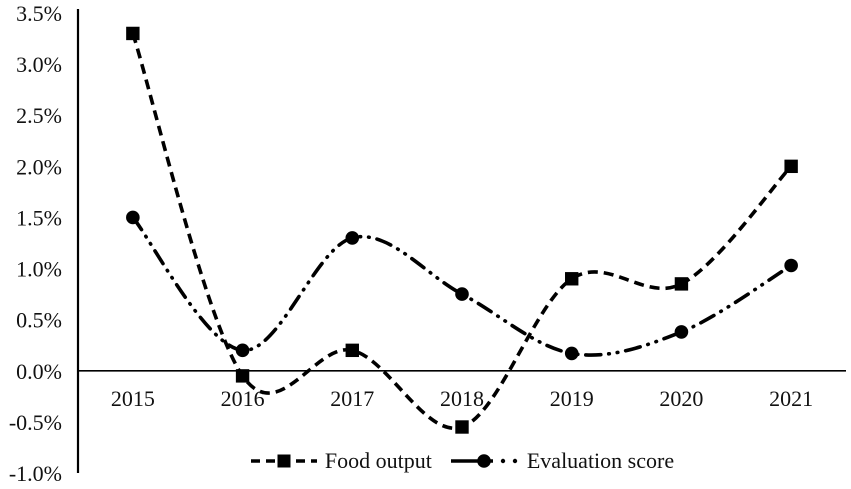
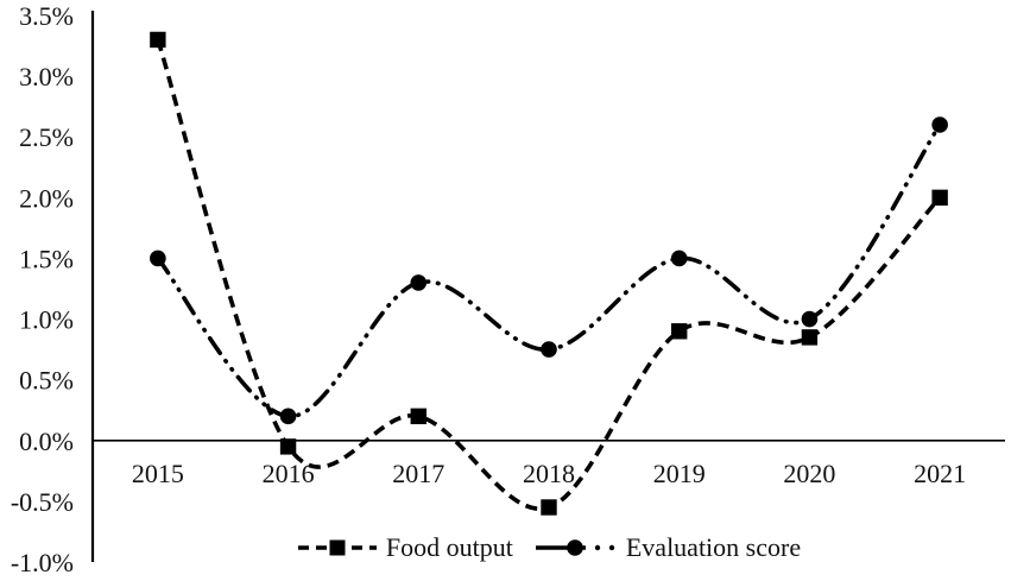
Evaluation score/2019: 0.17% -> 1.50%
Evaluation score/2020: 0.38% -> 1.00%
Evaluation score/2021: 1.03% -> 2.60%
